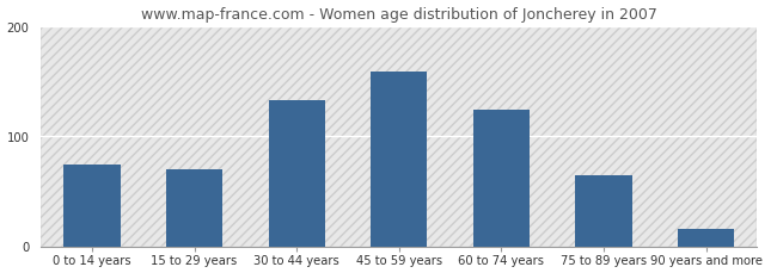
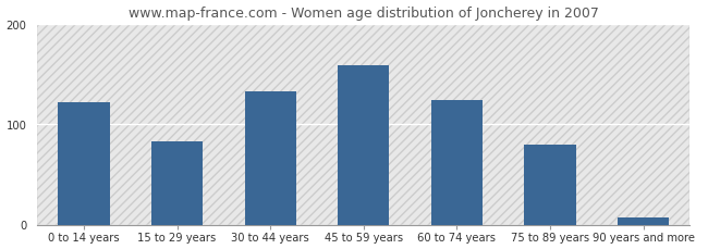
0 to 14 years: 74 -> 122
15 to 29 years: 70 -> 83
75 to 89 years: 64 -> 80
90 years and more: 16 -> 7
